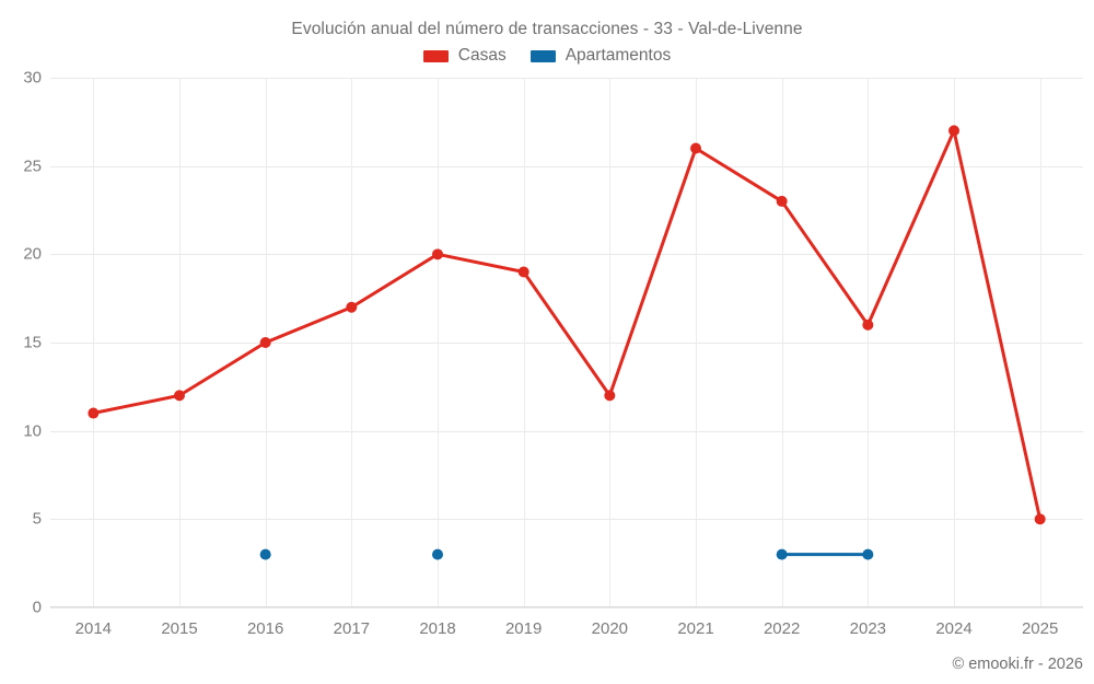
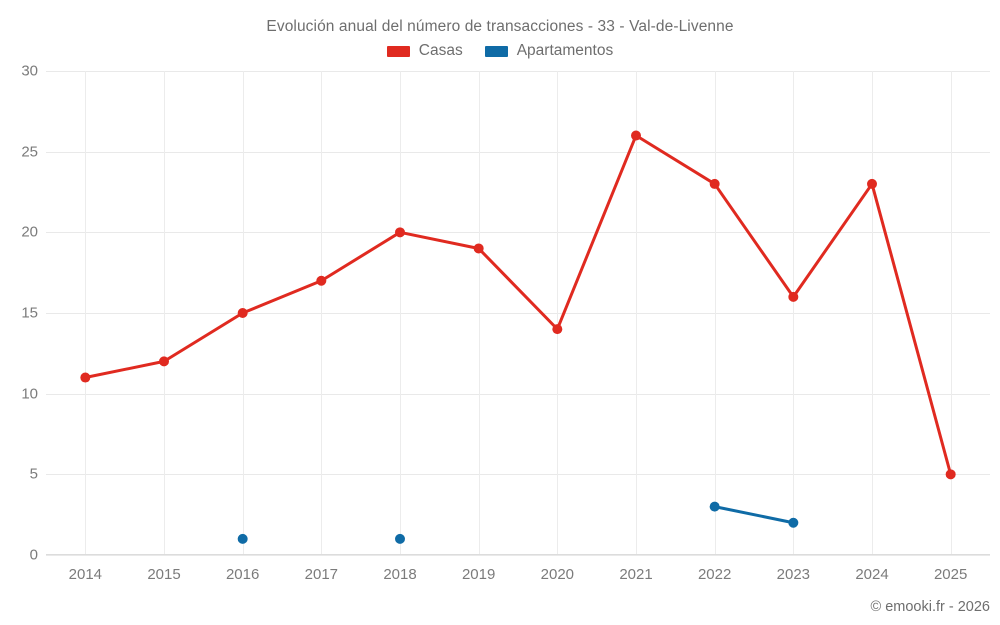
Apartamentos/2016: 3 -> 1
Apartamentos/2018: 3 -> 1
Casas/2020: 12 -> 14
Apartamentos/2023: 3 -> 2
Casas/2024: 27 -> 23
